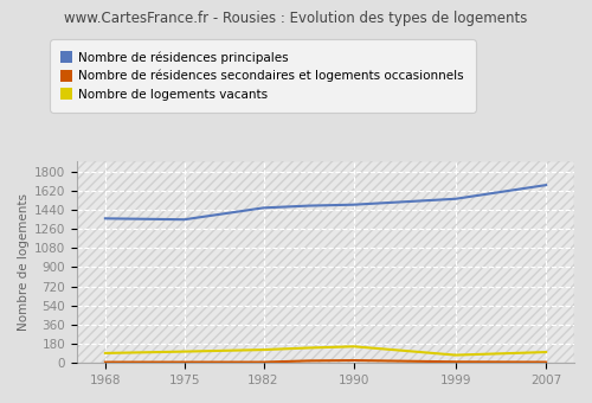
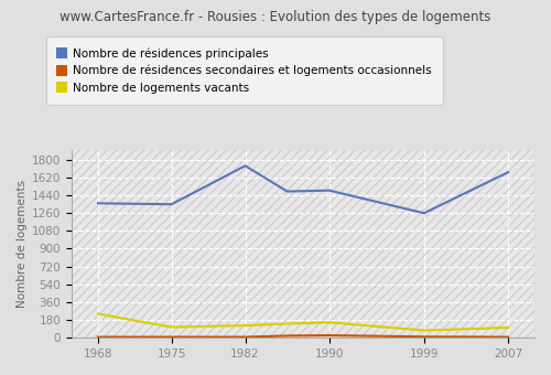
Nombre de logements vacants/1968: 90 -> 240
Nombre de résidences principales/1982: 1460 -> 1740
Nombre de résidences principales/1999: 1540 -> 1260
